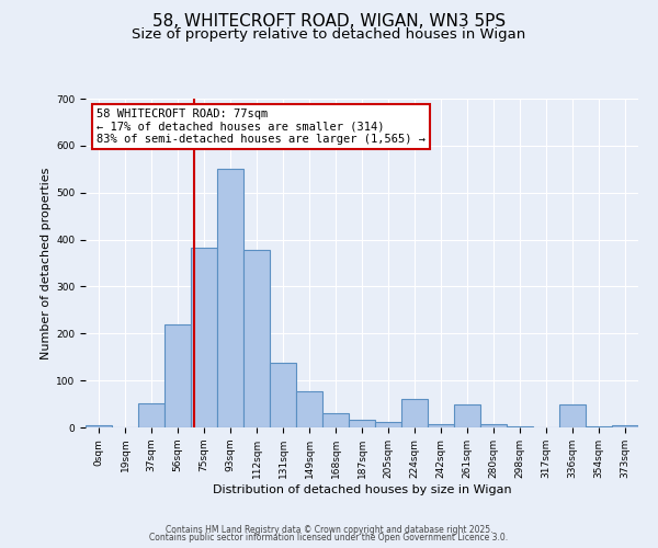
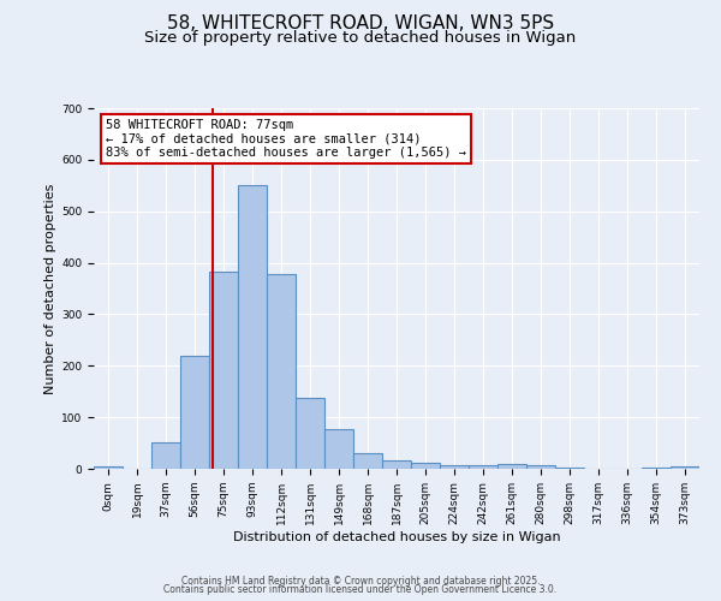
224sqm: 60 -> 7
261sqm: 50 -> 9
336sqm: 50 -> 1
